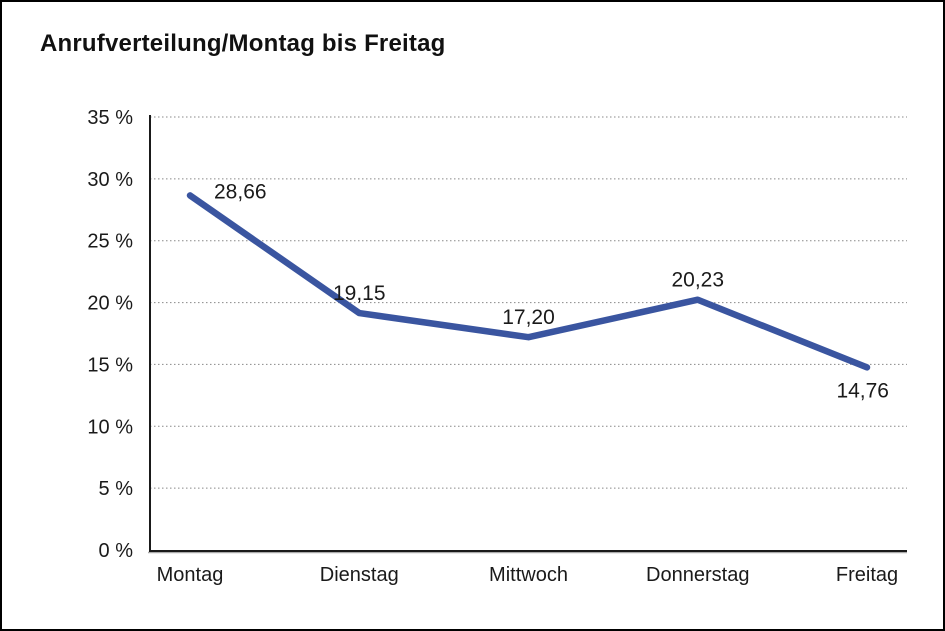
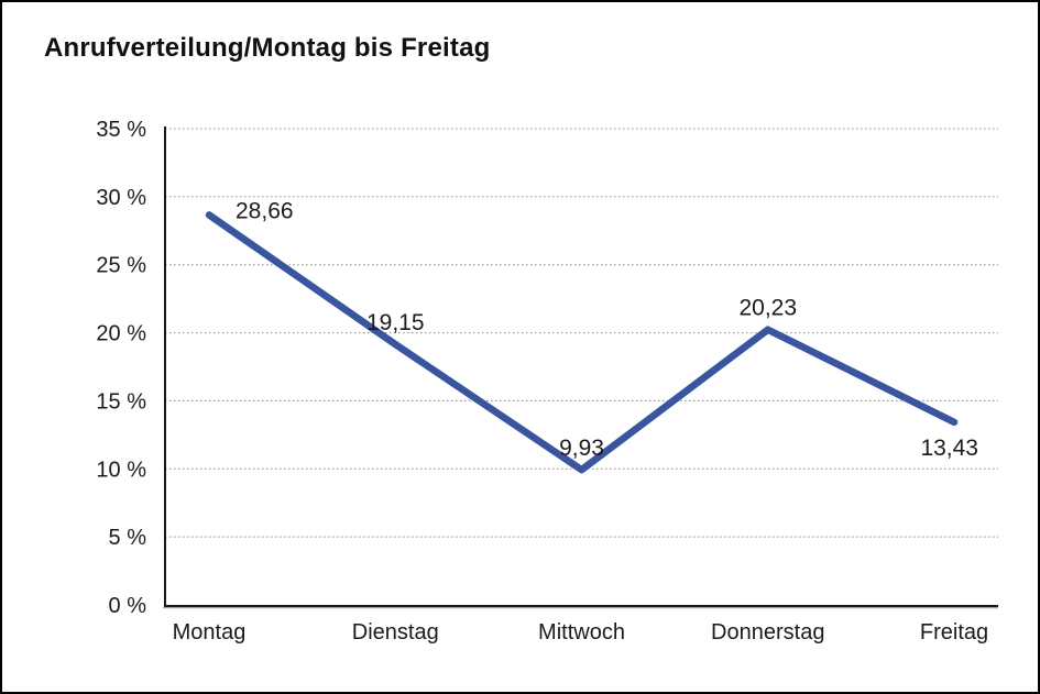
Mittwoch: 17,20 -> 9,93
Freitag: 14,76 -> 13,43
